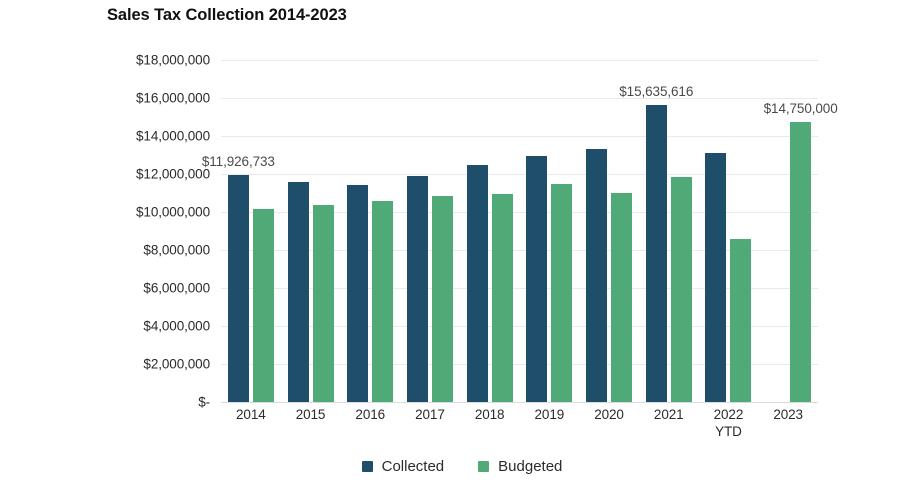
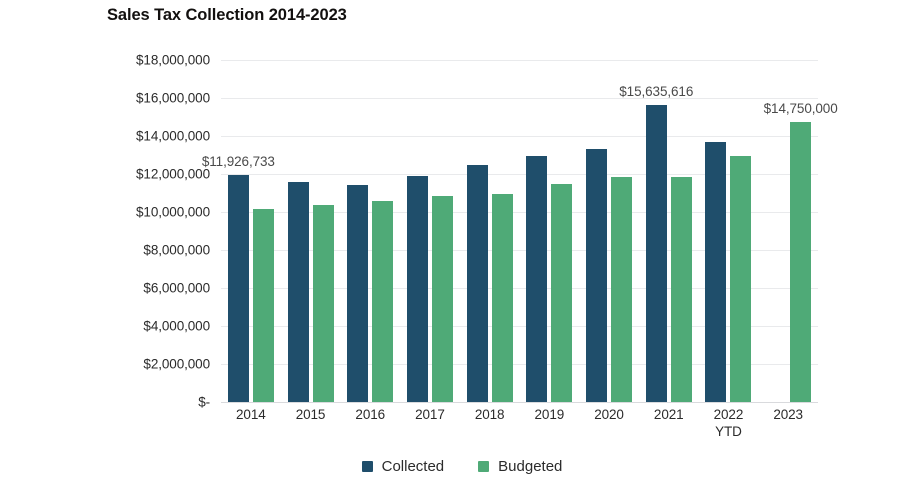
Budgeted/2020: $11000000 -> $11800000
Collected/2022 YTD: $13100000 -> $13700000
Budgeted/2022 YTD: $8600000 -> $13000000
